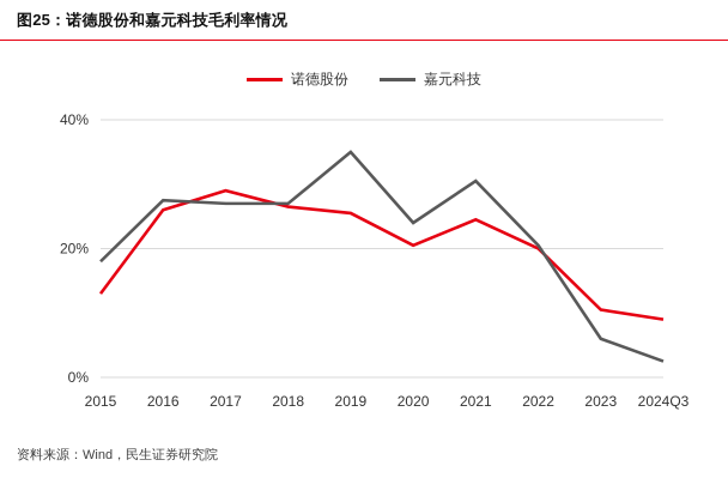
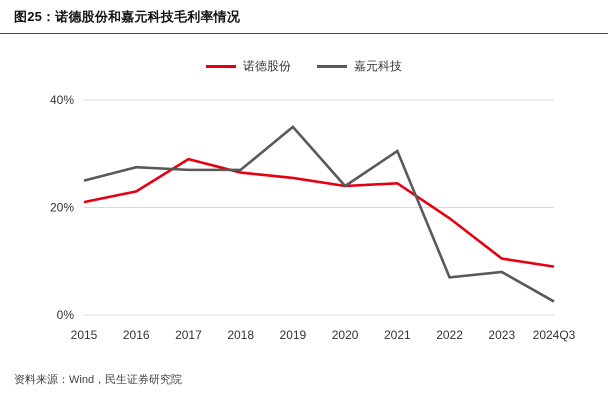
诺德股份/2015: 13% -> 21%
嘉元科技/2015: 18% -> 25%
诺德股份/2016: 26% -> 23%
诺德股份/2020: 20% -> 24%
诺德股份/2022: 20% -> 18%
嘉元科技/2022: 20% -> 7%
嘉元科技/2023: 6% -> 8%
